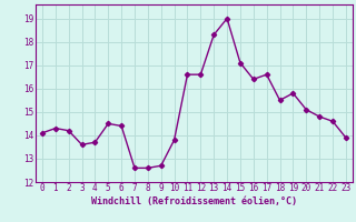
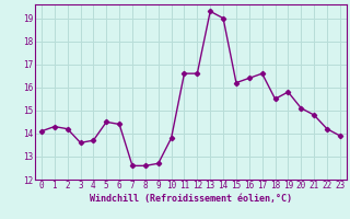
13: 18.3 -> 19.3
15: 17.1 -> 16.2
22: 14.6 -> 14.2
